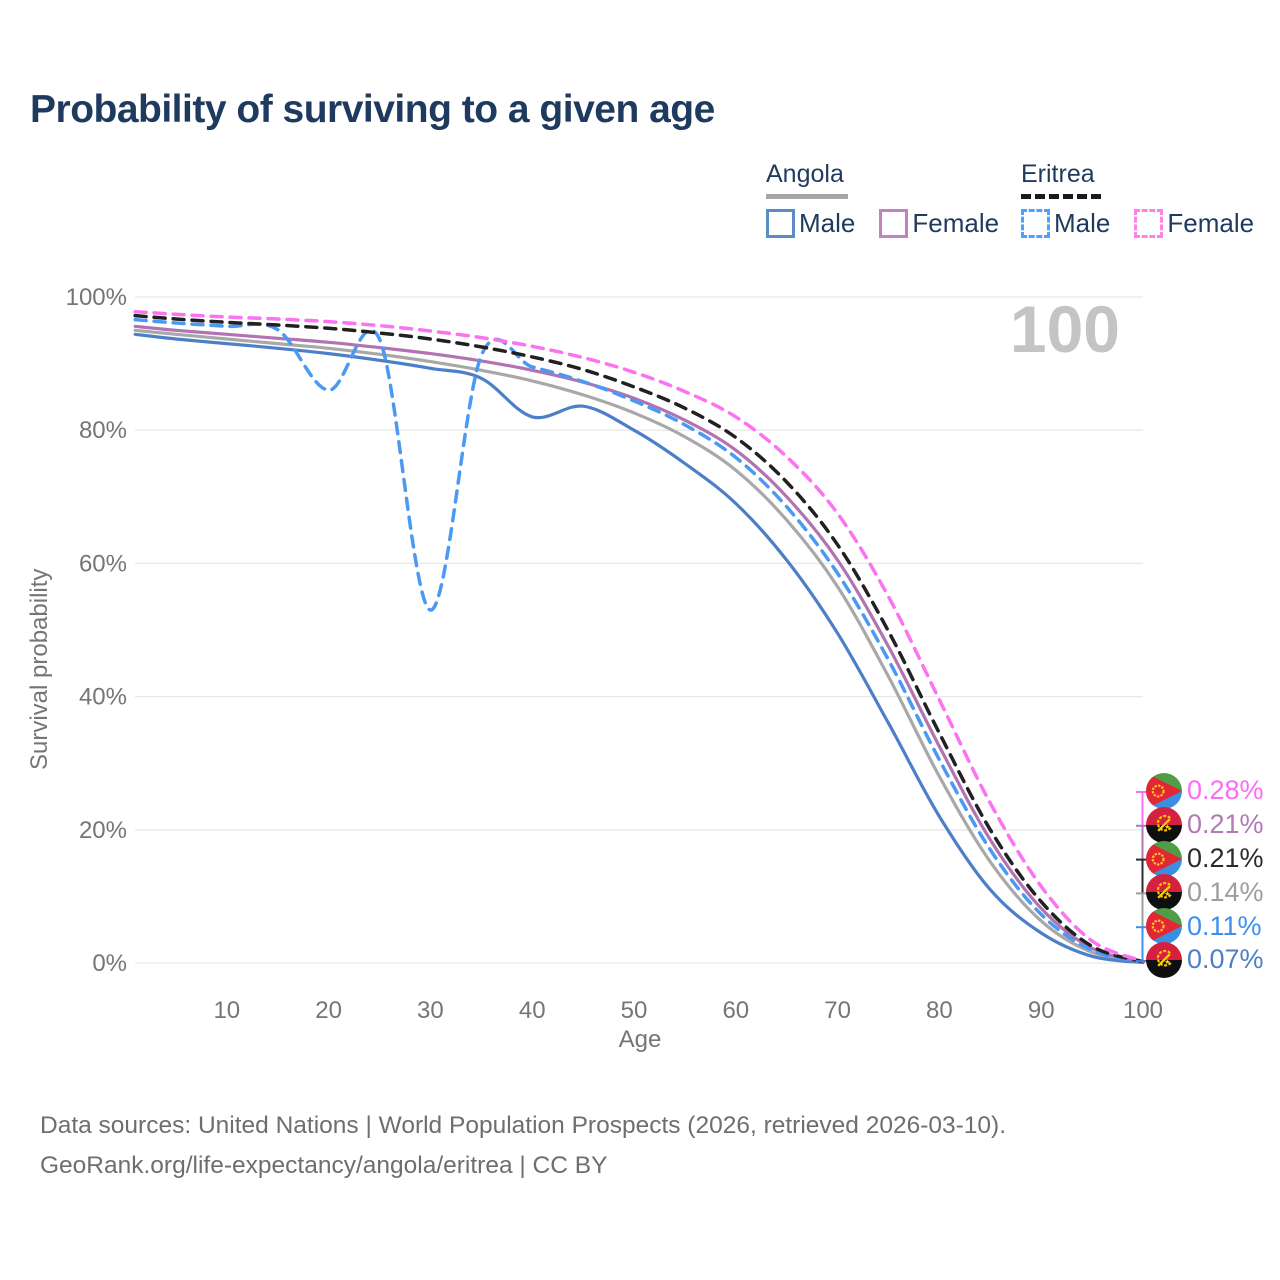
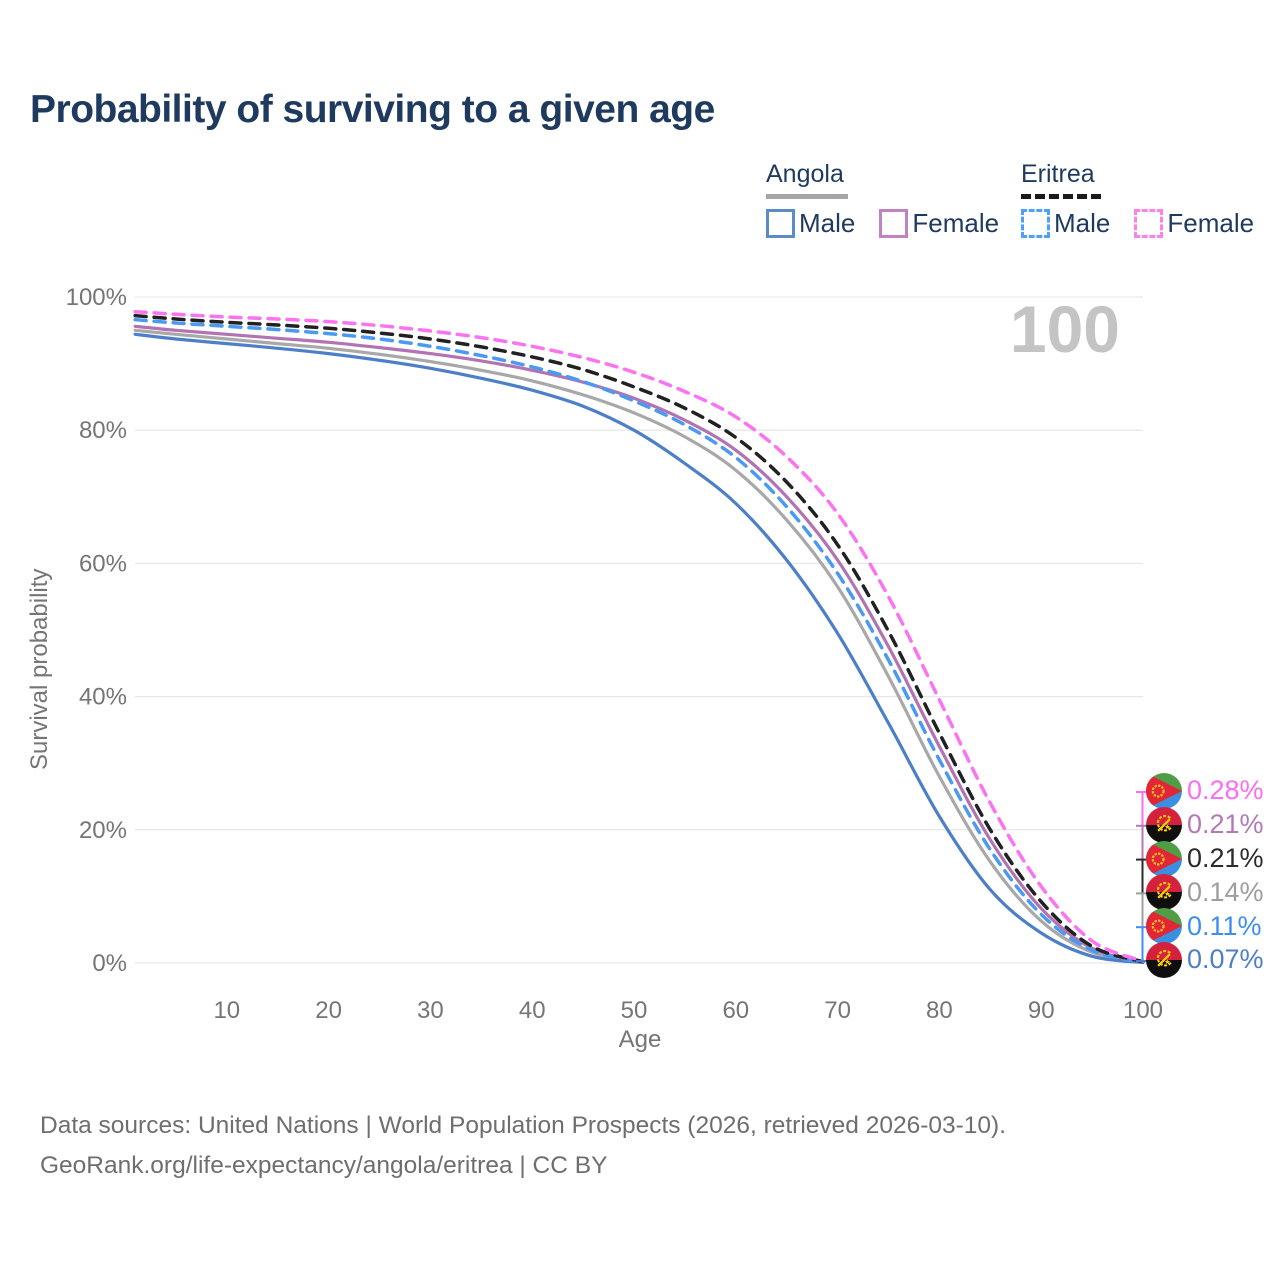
Eritrea Male/20: 86% -> 94%
Eritrea Male/30: 53% -> 93%
Angola Male/40: 82% -> 86%
